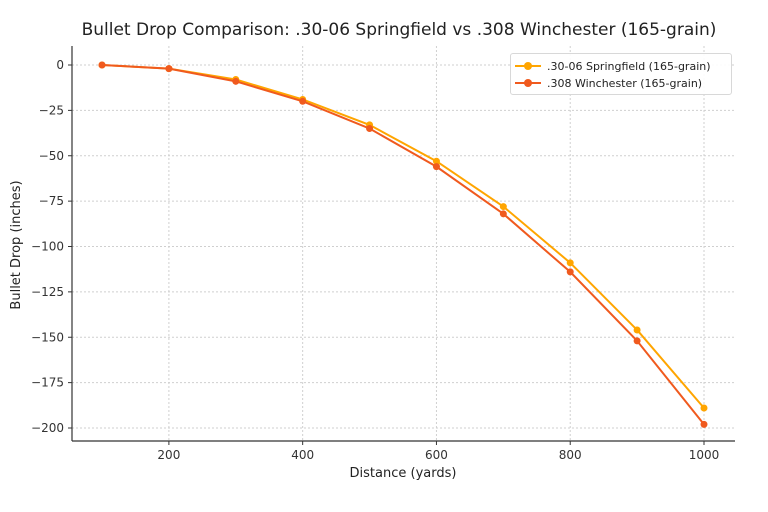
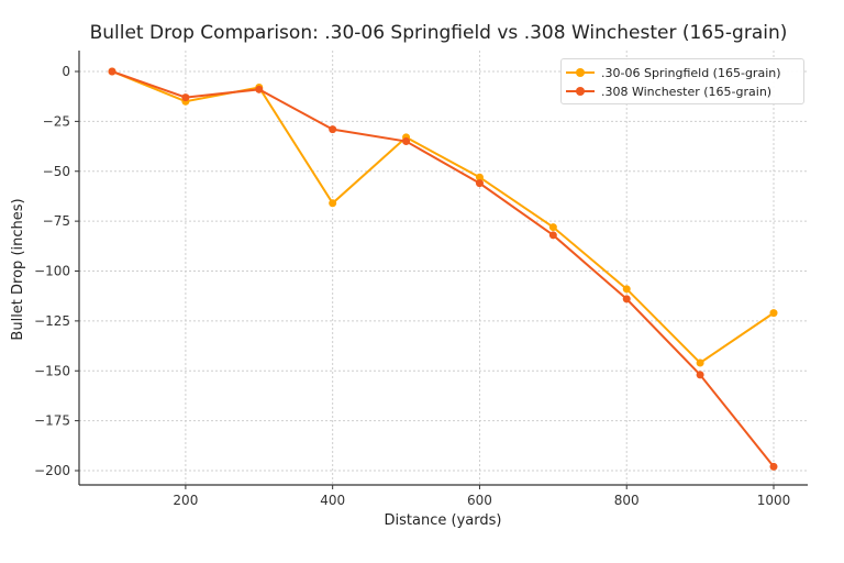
.30-06 Springfield (165-grain)/200: -2 -> -15
.308 Winchester (165-grain)/200: -2 -> -13
.30-06 Springfield (165-grain)/400: -19 -> -66
.308 Winchester (165-grain)/400: -20 -> -29
.30-06 Springfield (165-grain)/1000: -189 -> -121
